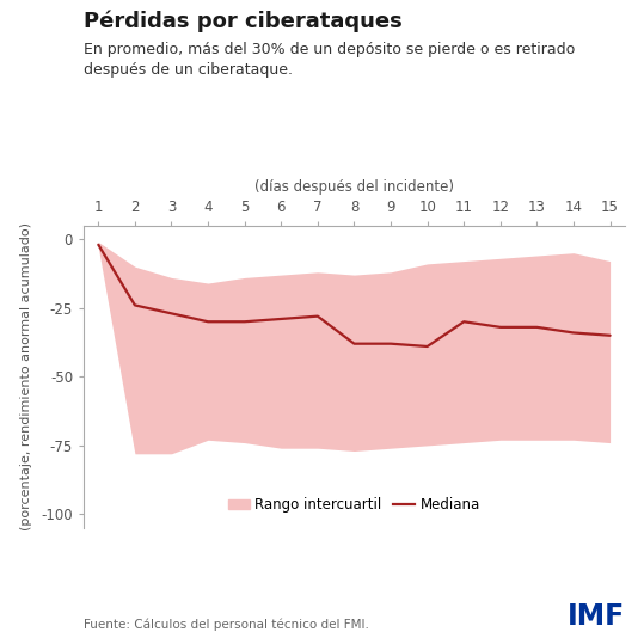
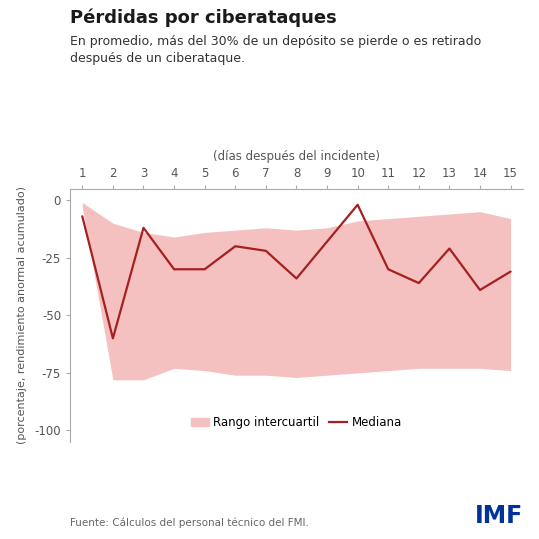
Mediana/1: -2 -> -7
Mediana/2: -24 -> -60
Mediana/3: -27 -> -12
Mediana/6: -29 -> -20
Mediana/7: -28 -> -22
Mediana/8: -38 -> -34
Mediana/9: -38 -> -18
Mediana/10: -39 -> -2
Mediana/12: -32 -> -36
Mediana/13: -32 -> -21
Mediana/14: -34 -> -39
Mediana/15: -35 -> -31
